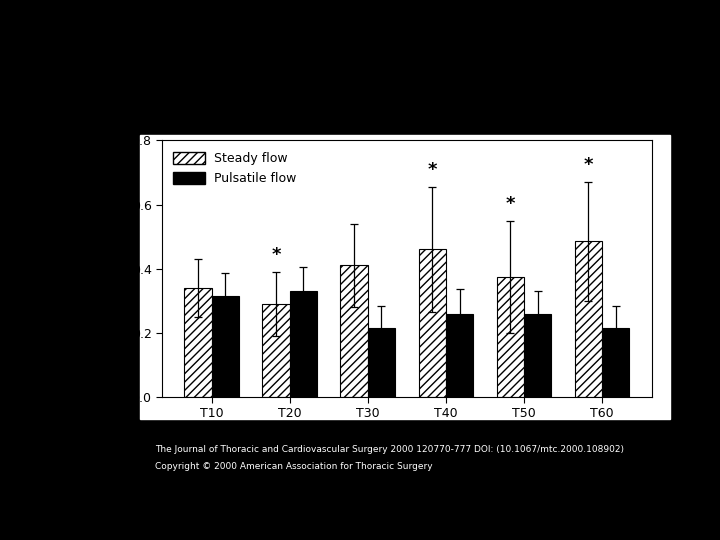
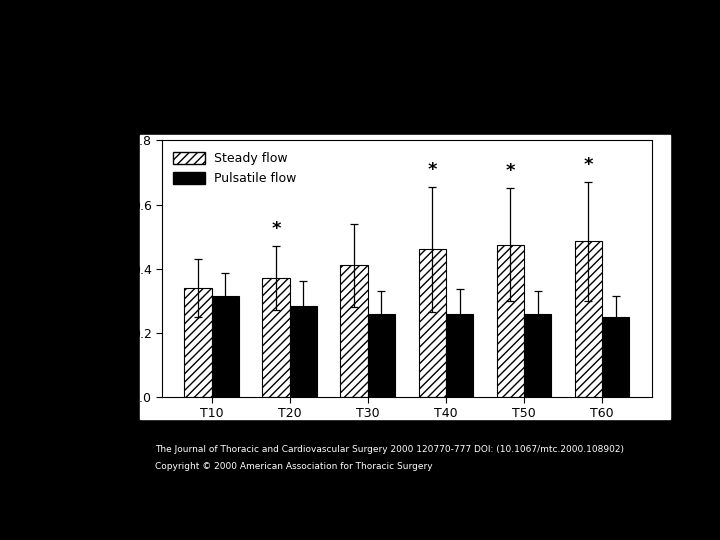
Steady flow/T20: 0.290 -> 0.370
Pulsatile flow/T20: 0.330 -> 0.285
Pulsatile flow/T30: 0.215 -> 0.260
Steady flow/T50: 0.375 -> 0.475
Pulsatile flow/T60: 0.215 -> 0.248
